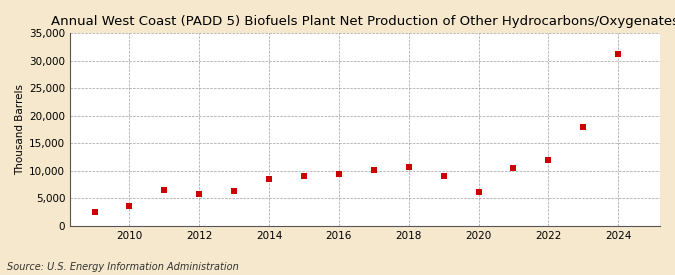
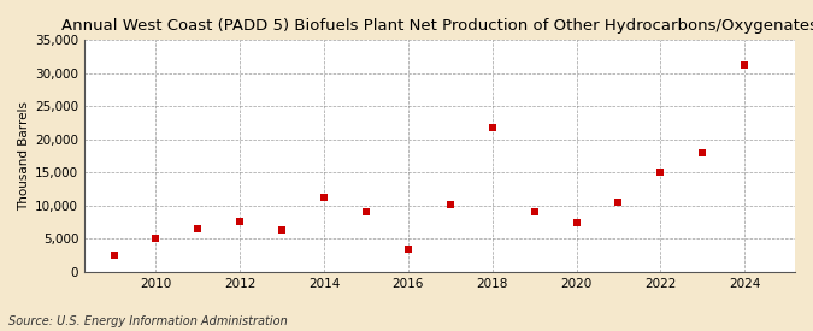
2010: 3,700 -> 5,000
2012: 5,800 -> 7,600
2014: 8,500 -> 11,200
2016: 9,500 -> 3,400
2018: 10,700 -> 21,800
2020: 6,200 -> 7,400
2022: 12,000 -> 15,000
